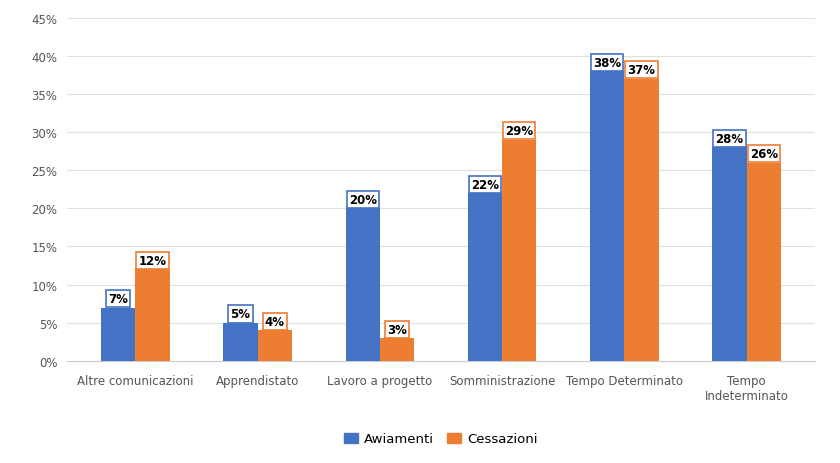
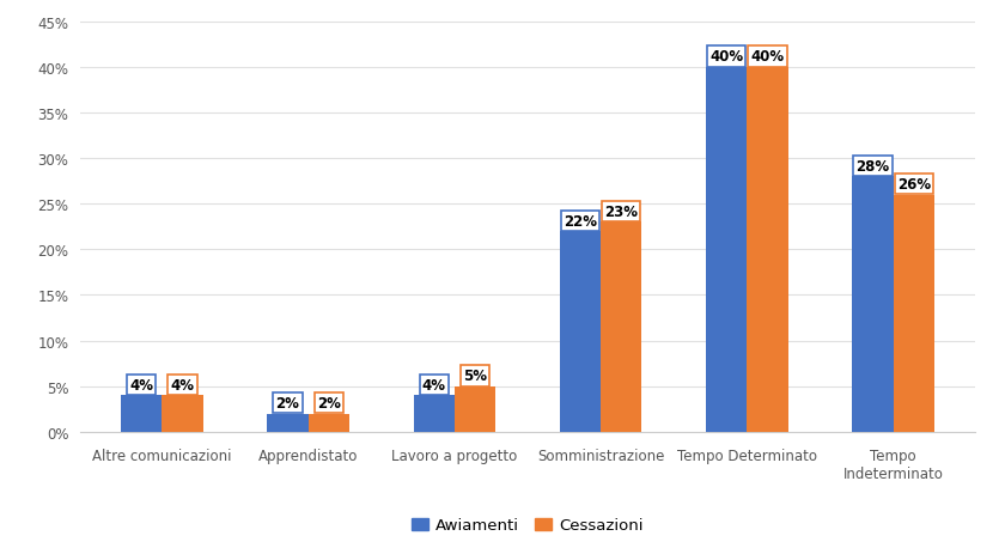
Awiamenti/Altre comunicazioni: 7% -> 4%
Cessazioni/Altre comunicazioni: 12% -> 4%
Awiamenti/Apprendistato: 5% -> 2%
Cessazioni/Apprendistato: 4% -> 2%
Awiamenti/Lavoro a progetto: 20% -> 4%
Cessazioni/Lavoro a progetto: 3% -> 5%
Cessazioni/Somministrazione: 29% -> 23%
Awiamenti/Tempo Determinato: 38% -> 40%
Cessazioni/Tempo Determinato: 37% -> 40%
